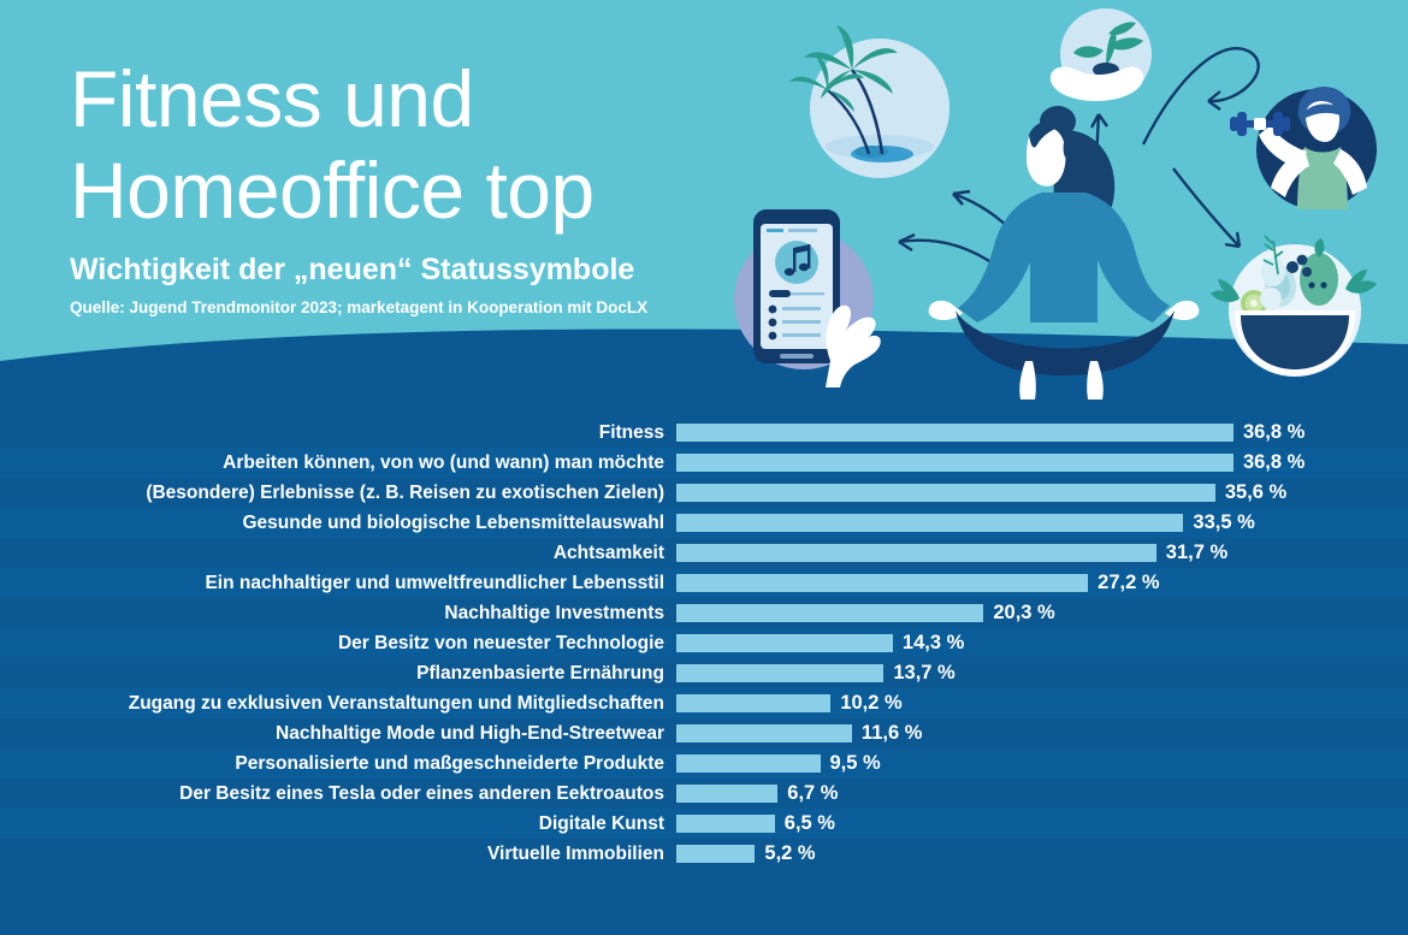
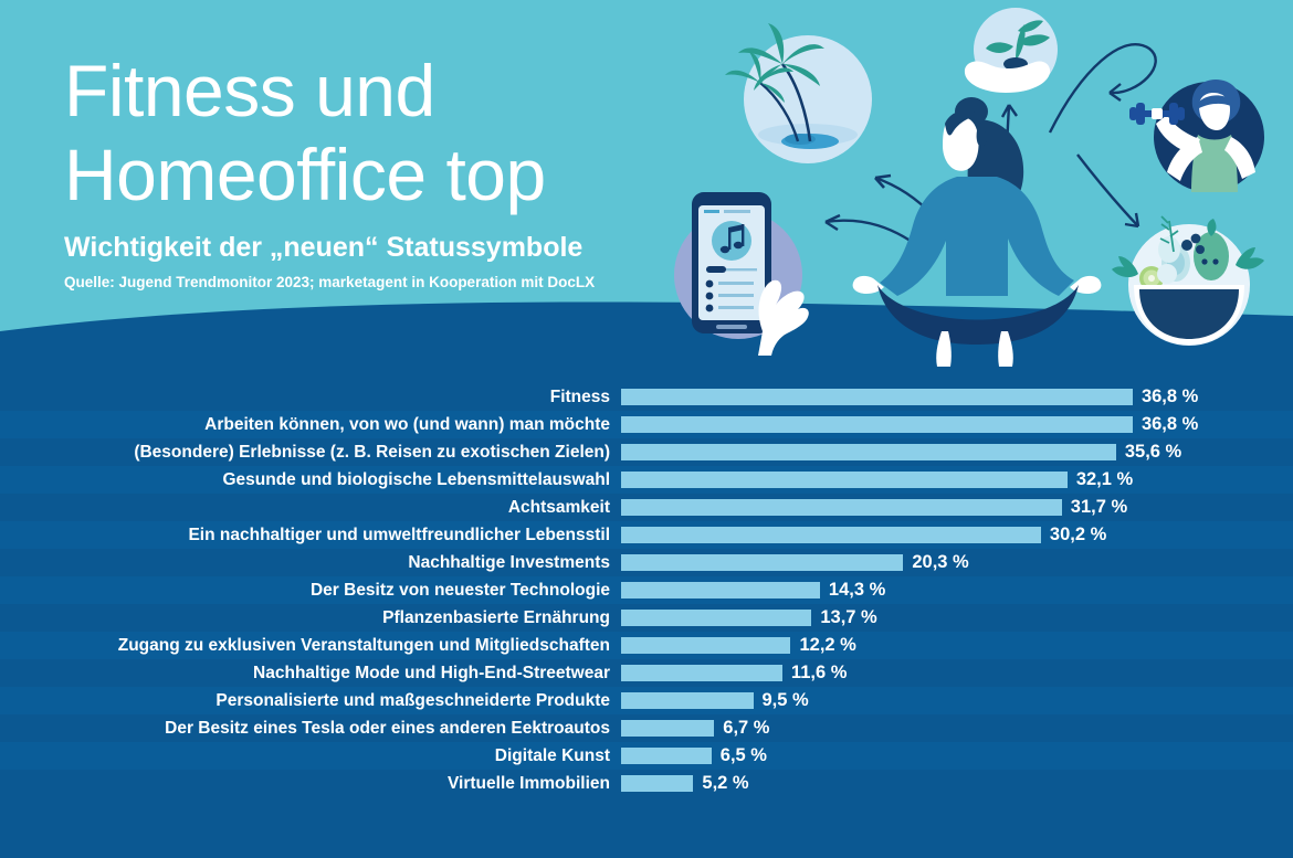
Gesunde und biologische Lebensmittelauswahl: 33,5 -> 32,1
Ein nachhaltiger und umweltfreundlicher Lebensstil: 27,2 -> 30,2
Zugang zu exklusiven Veranstaltungen und Mitgliedschaften: 10,2 -> 12,2
